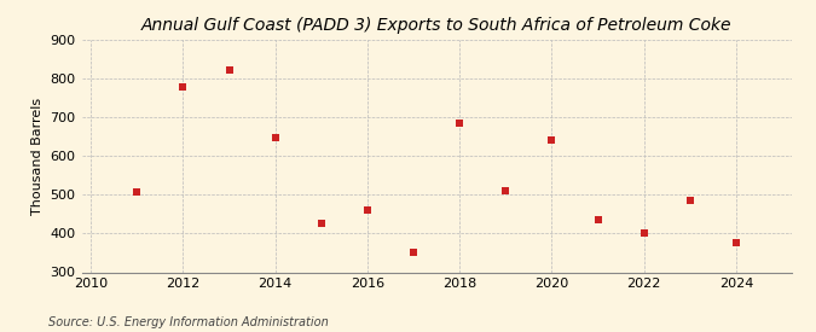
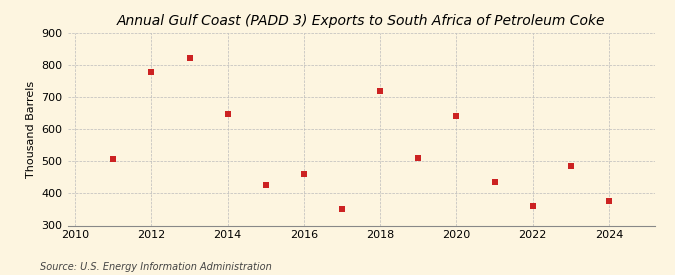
2018: 685 -> 718
2022: 400 -> 362
